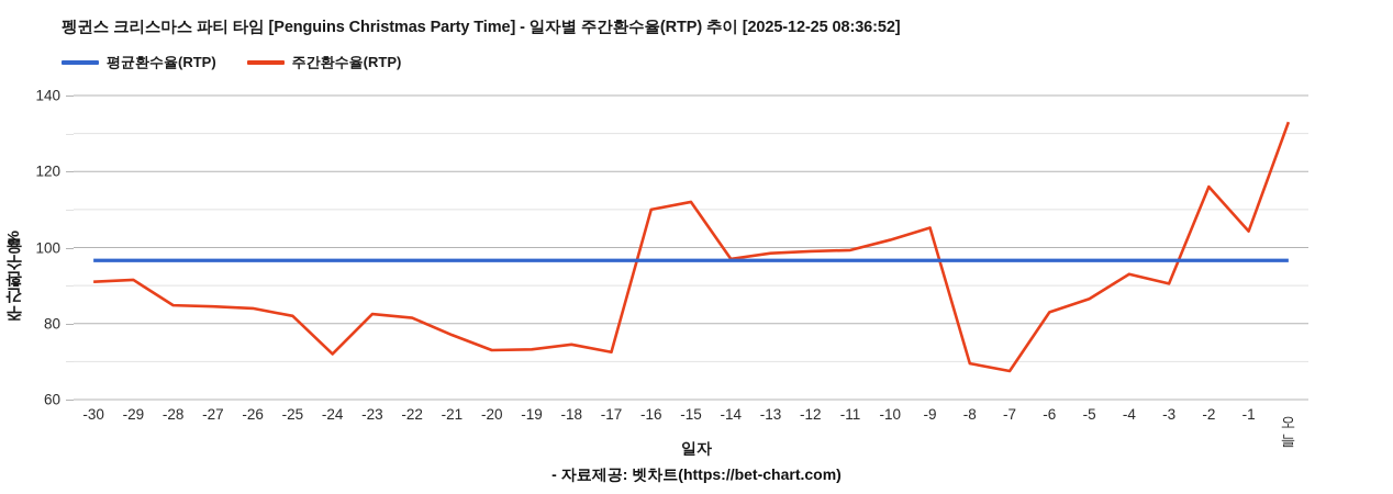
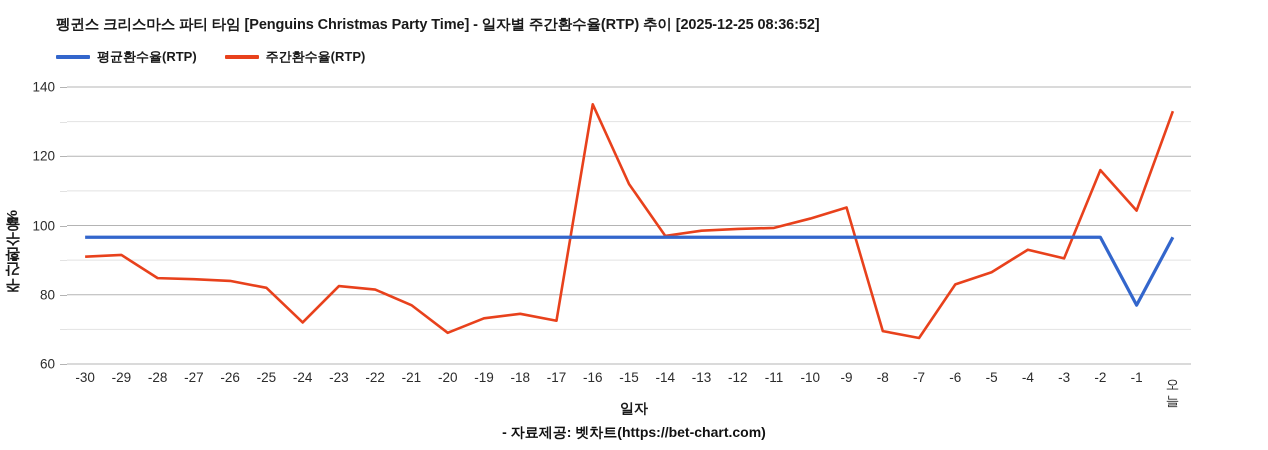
주간환수율(RTP)/-20: 73 -> 69
주간환수율(RTP)/-16: 110 -> 135
평균환수율(RTP)/-1: 97 -> 77
